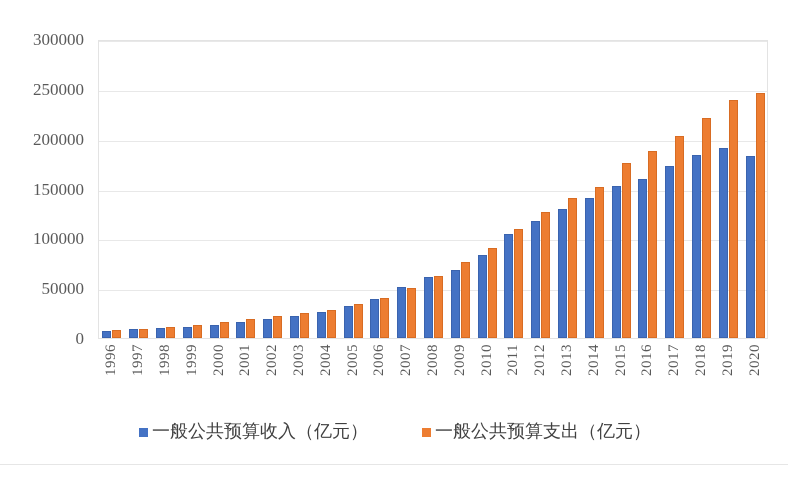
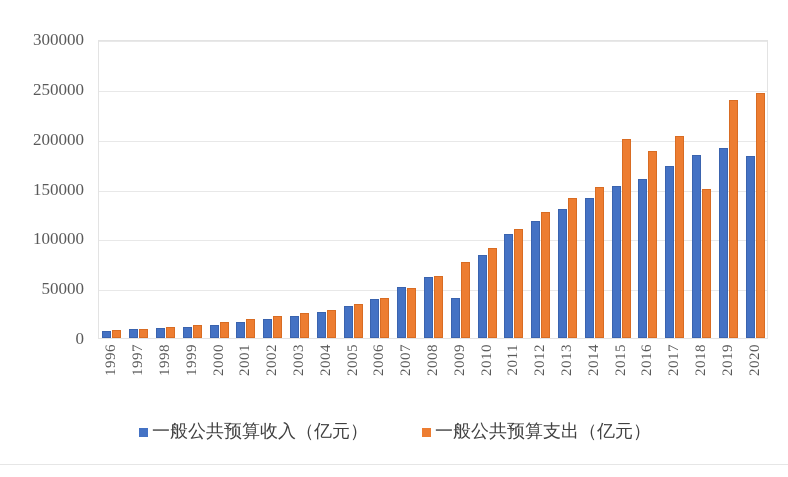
一般公共预算收入（亿元）/2009: 70000 -> 40000
一般公共预算支出（亿元）/2015: 180000 -> 200000
一般公共预算支出（亿元）/2018: 220000 -> 150000
